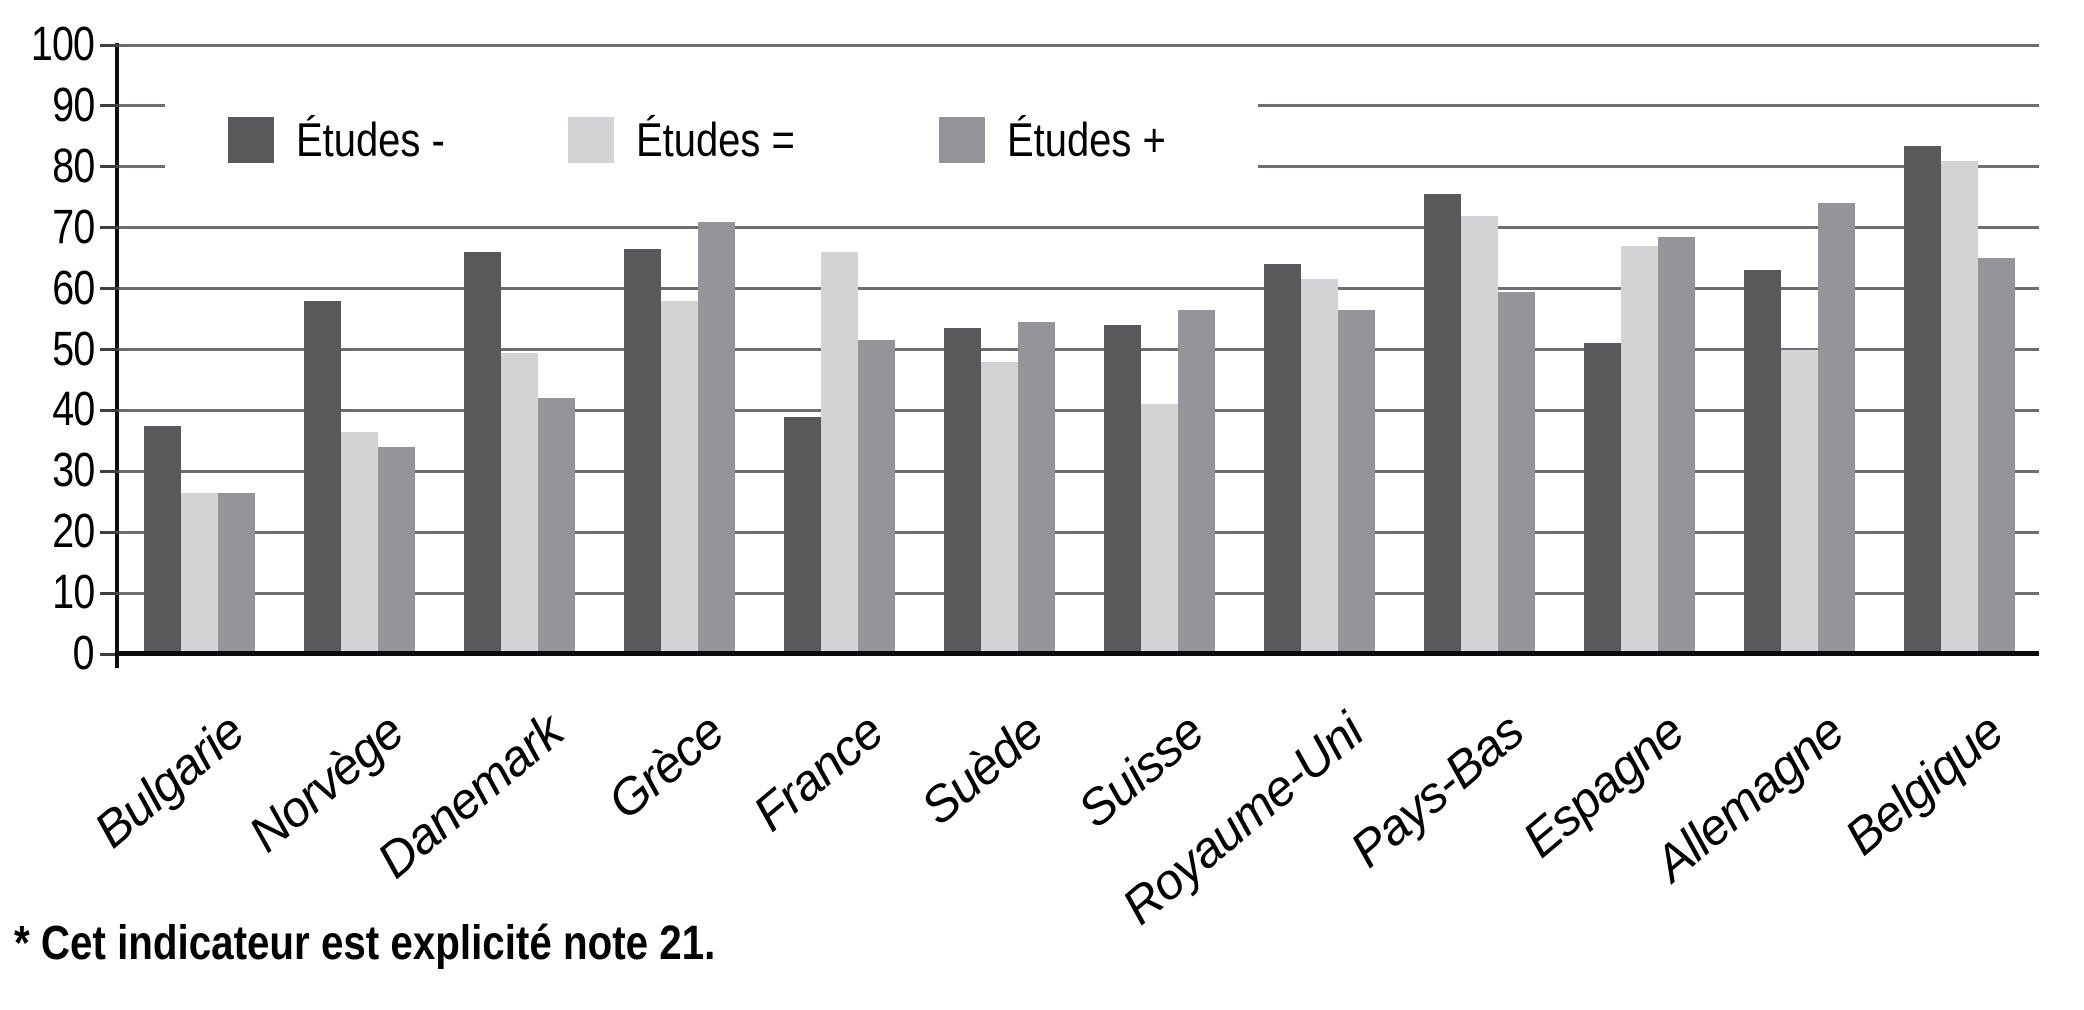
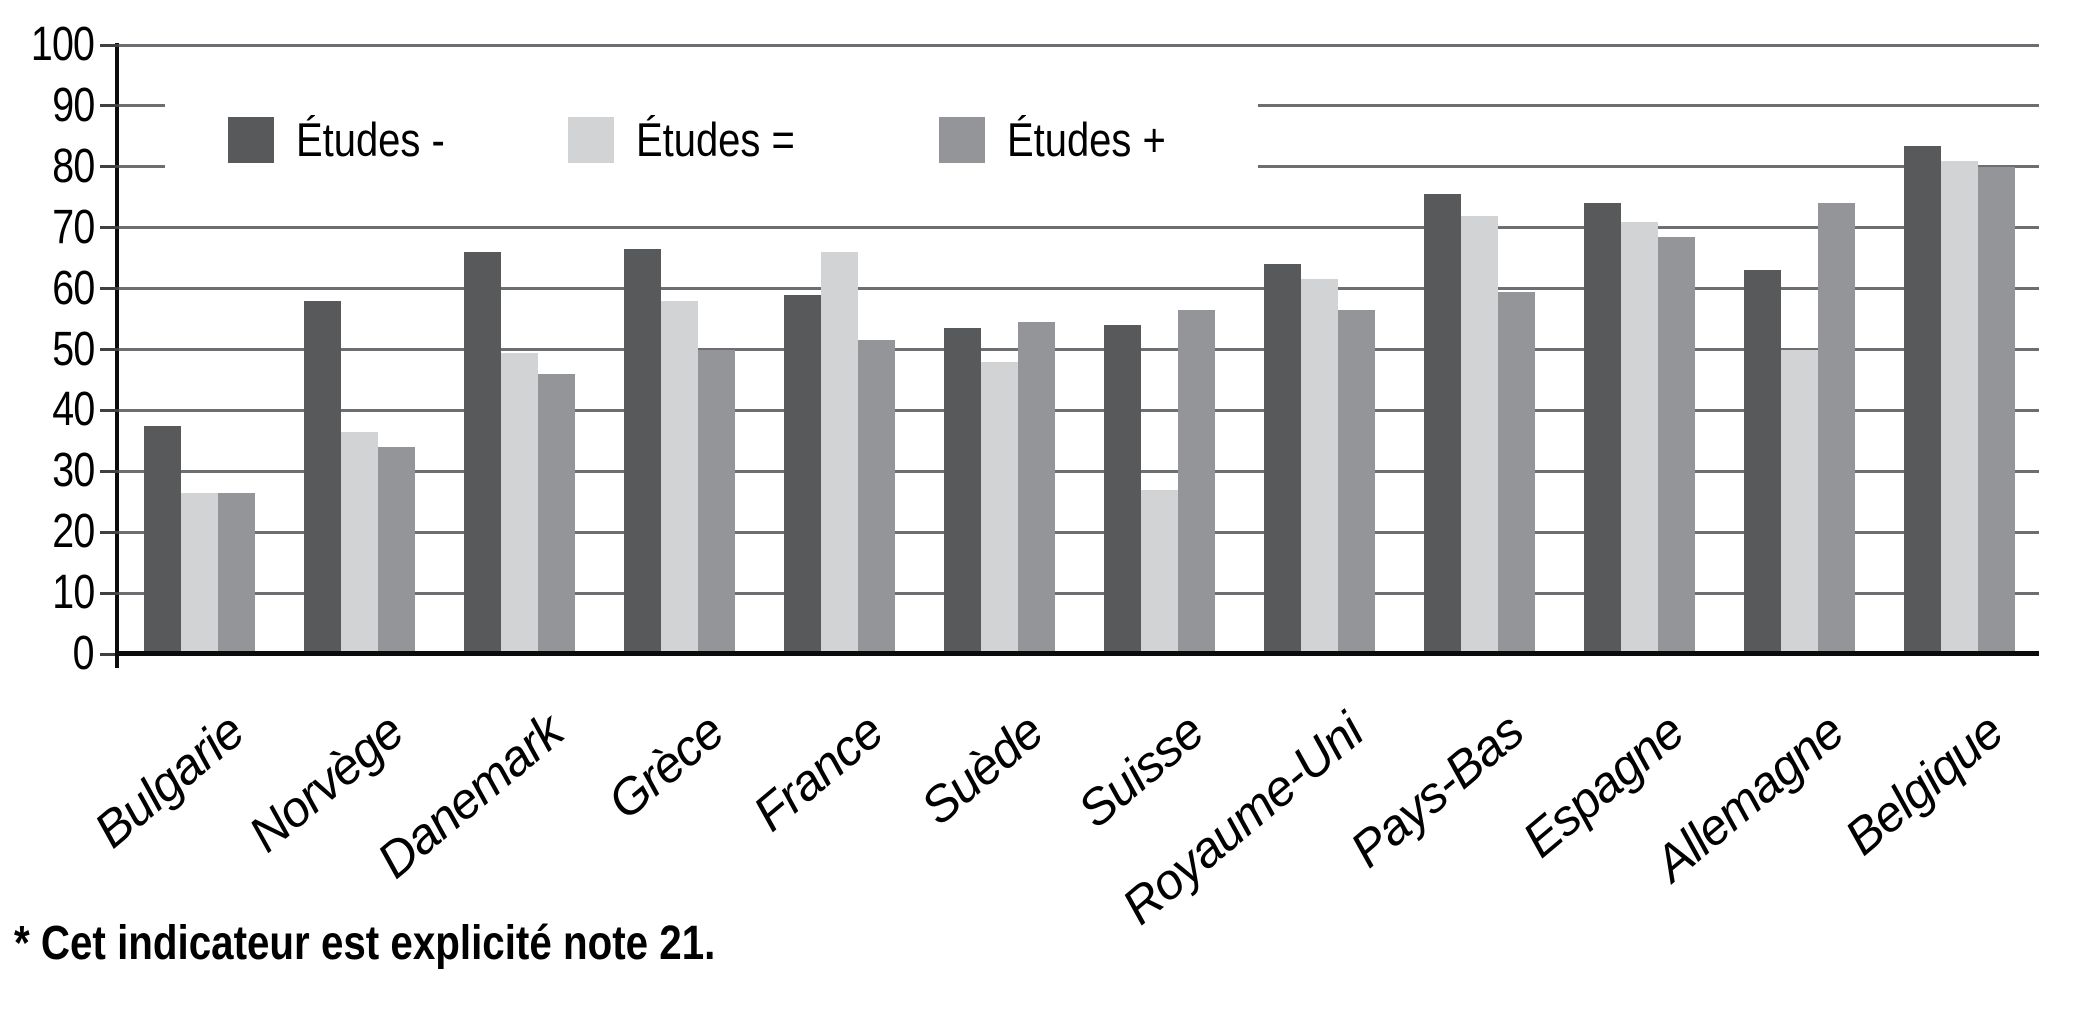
Études +/Danemark: 42 -> 46
Études +/Grèce: 71 -> 50
Études -/France: 39 -> 59
Études =/Suisse: 41 -> 27
Études -/Espagne: 51 -> 74
Études =/Espagne: 67 -> 71
Études +/Belgique: 65 -> 80
